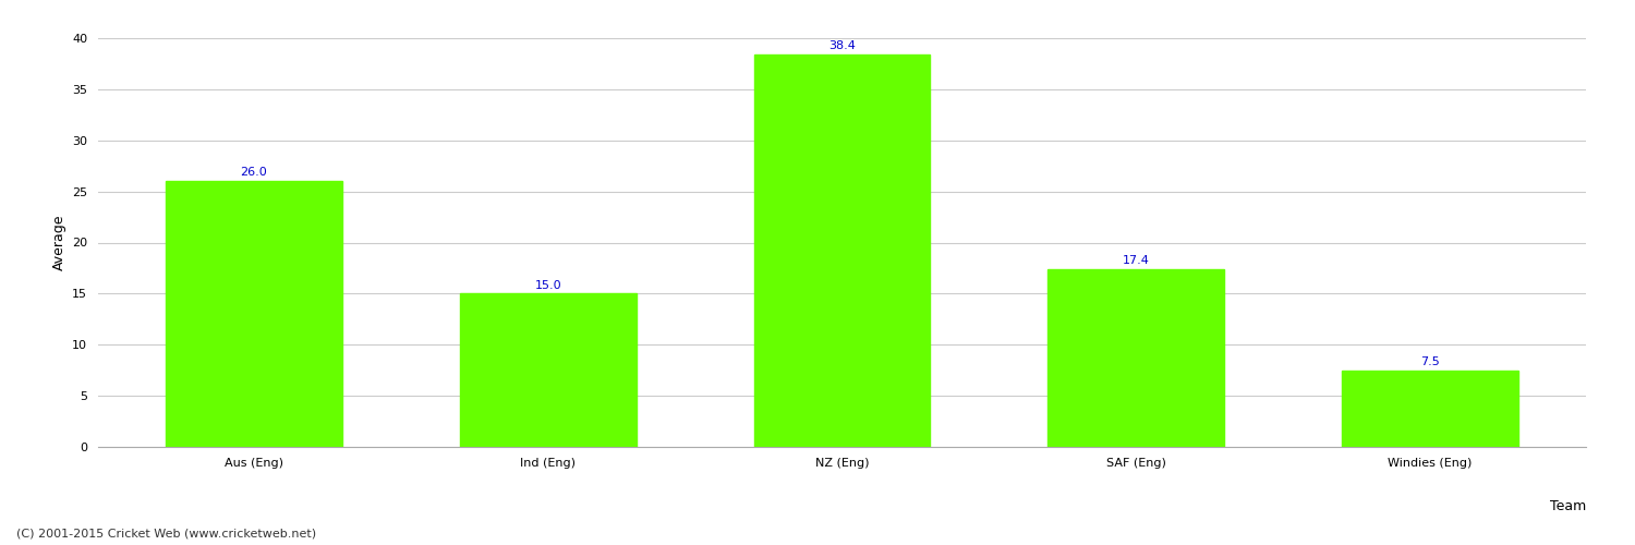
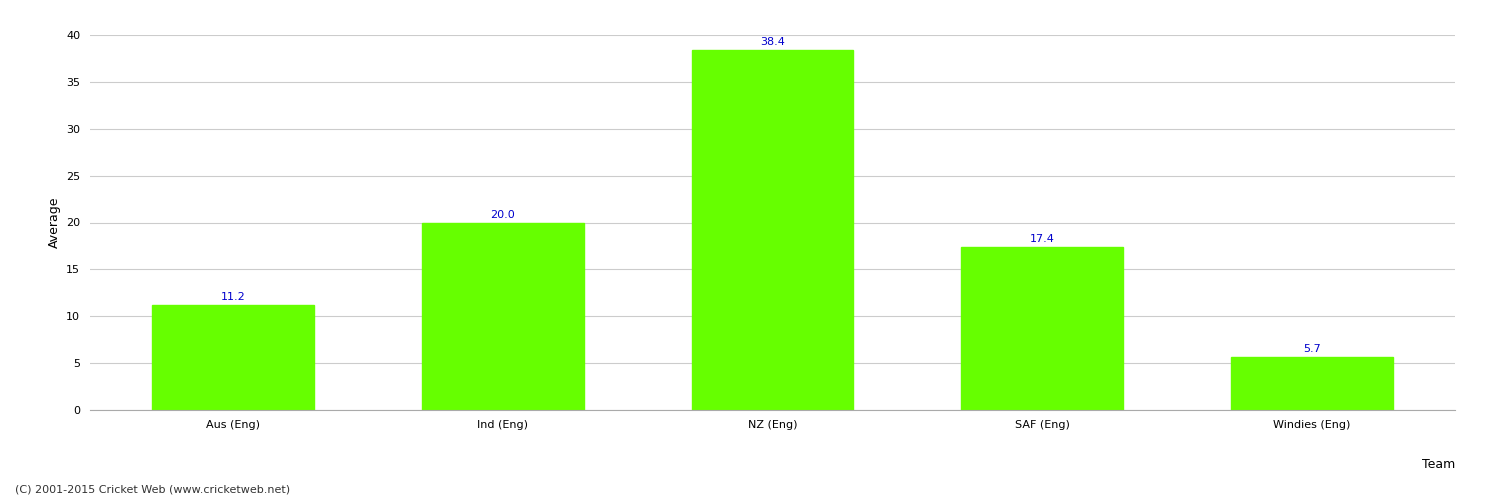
Aus (Eng): 26.0 -> 11.2
Ind (Eng): 15.0 -> 20.0
Windies (Eng): 7.5 -> 5.7
